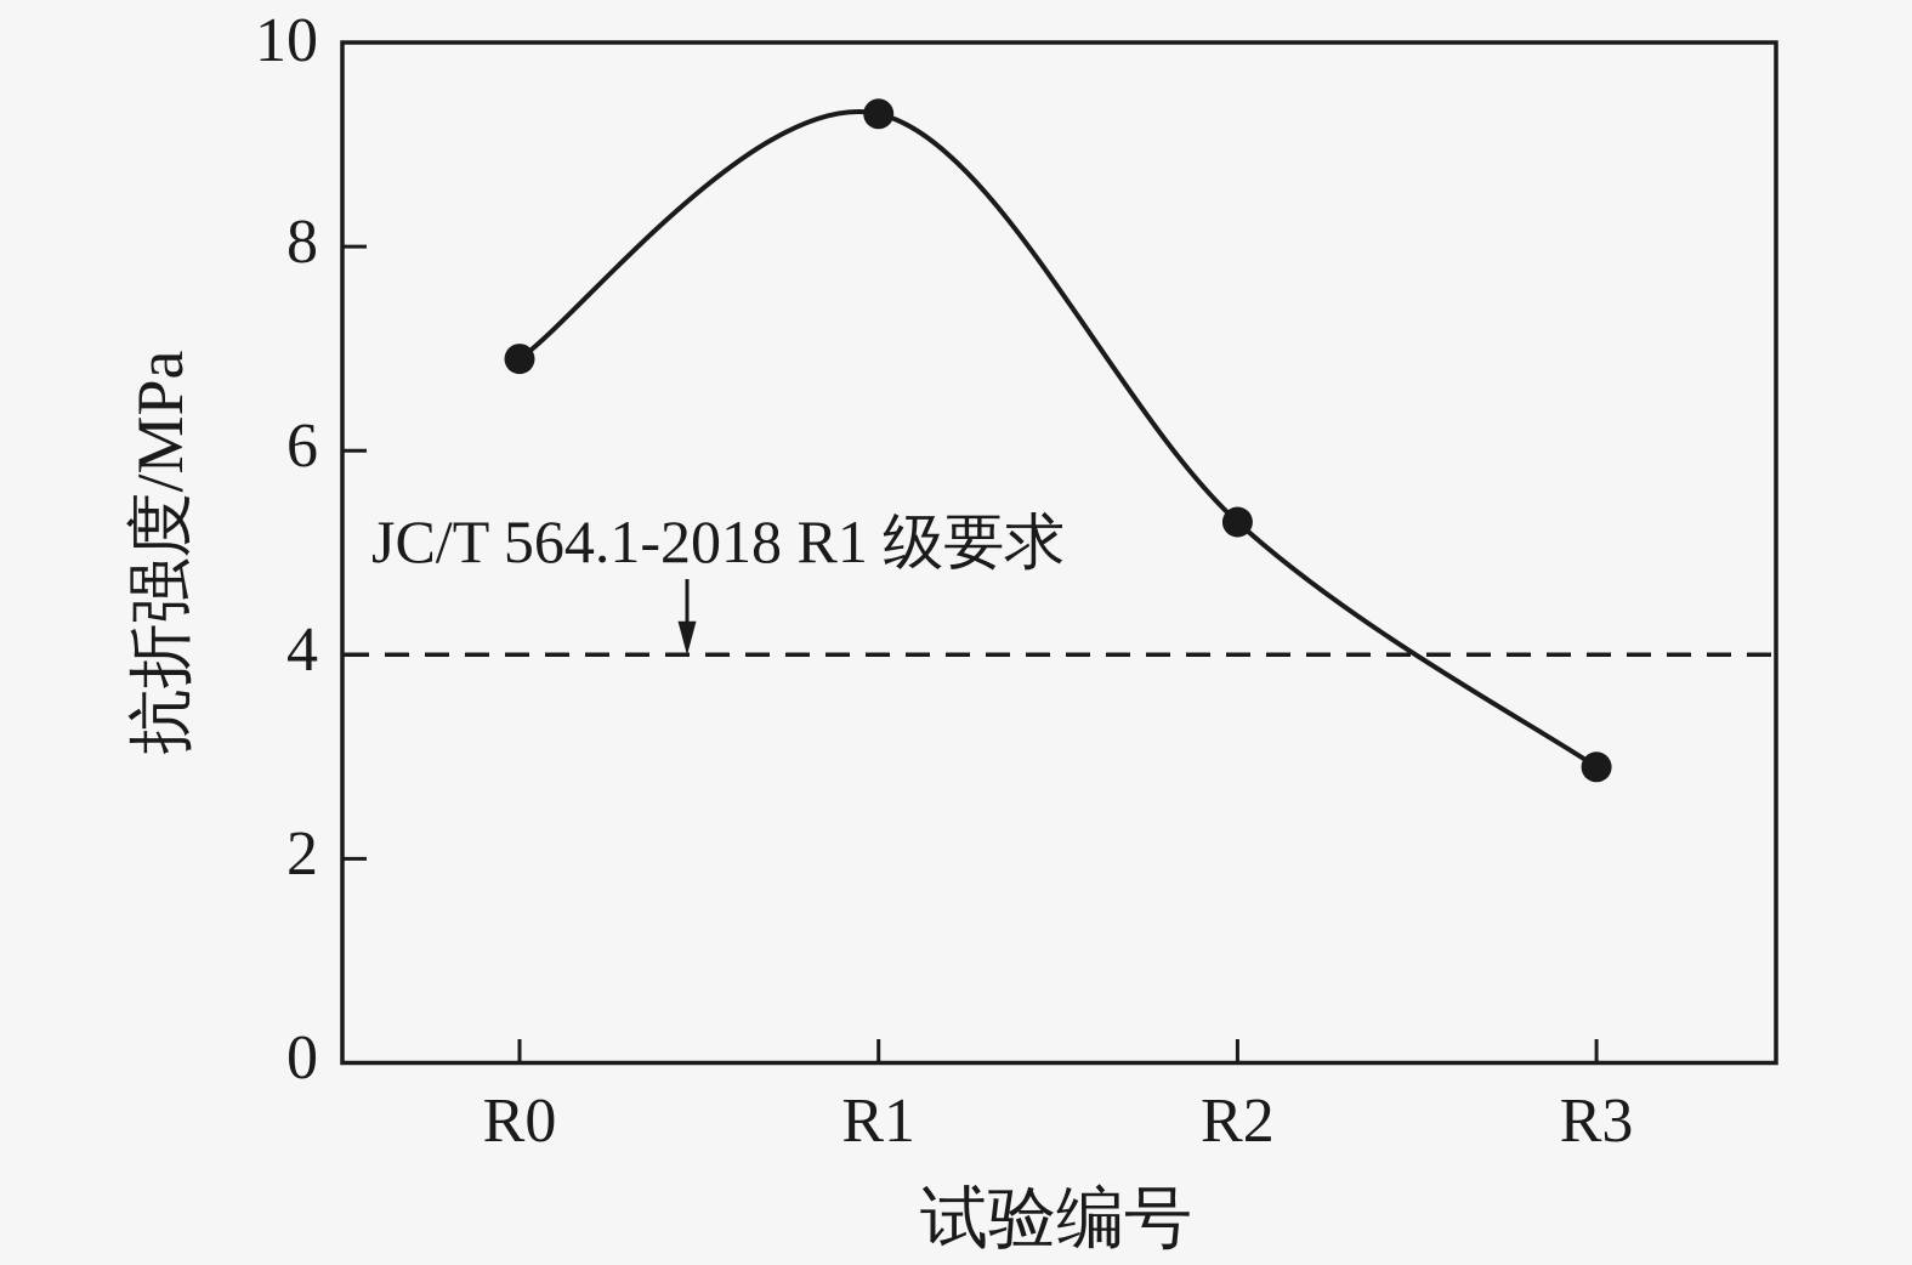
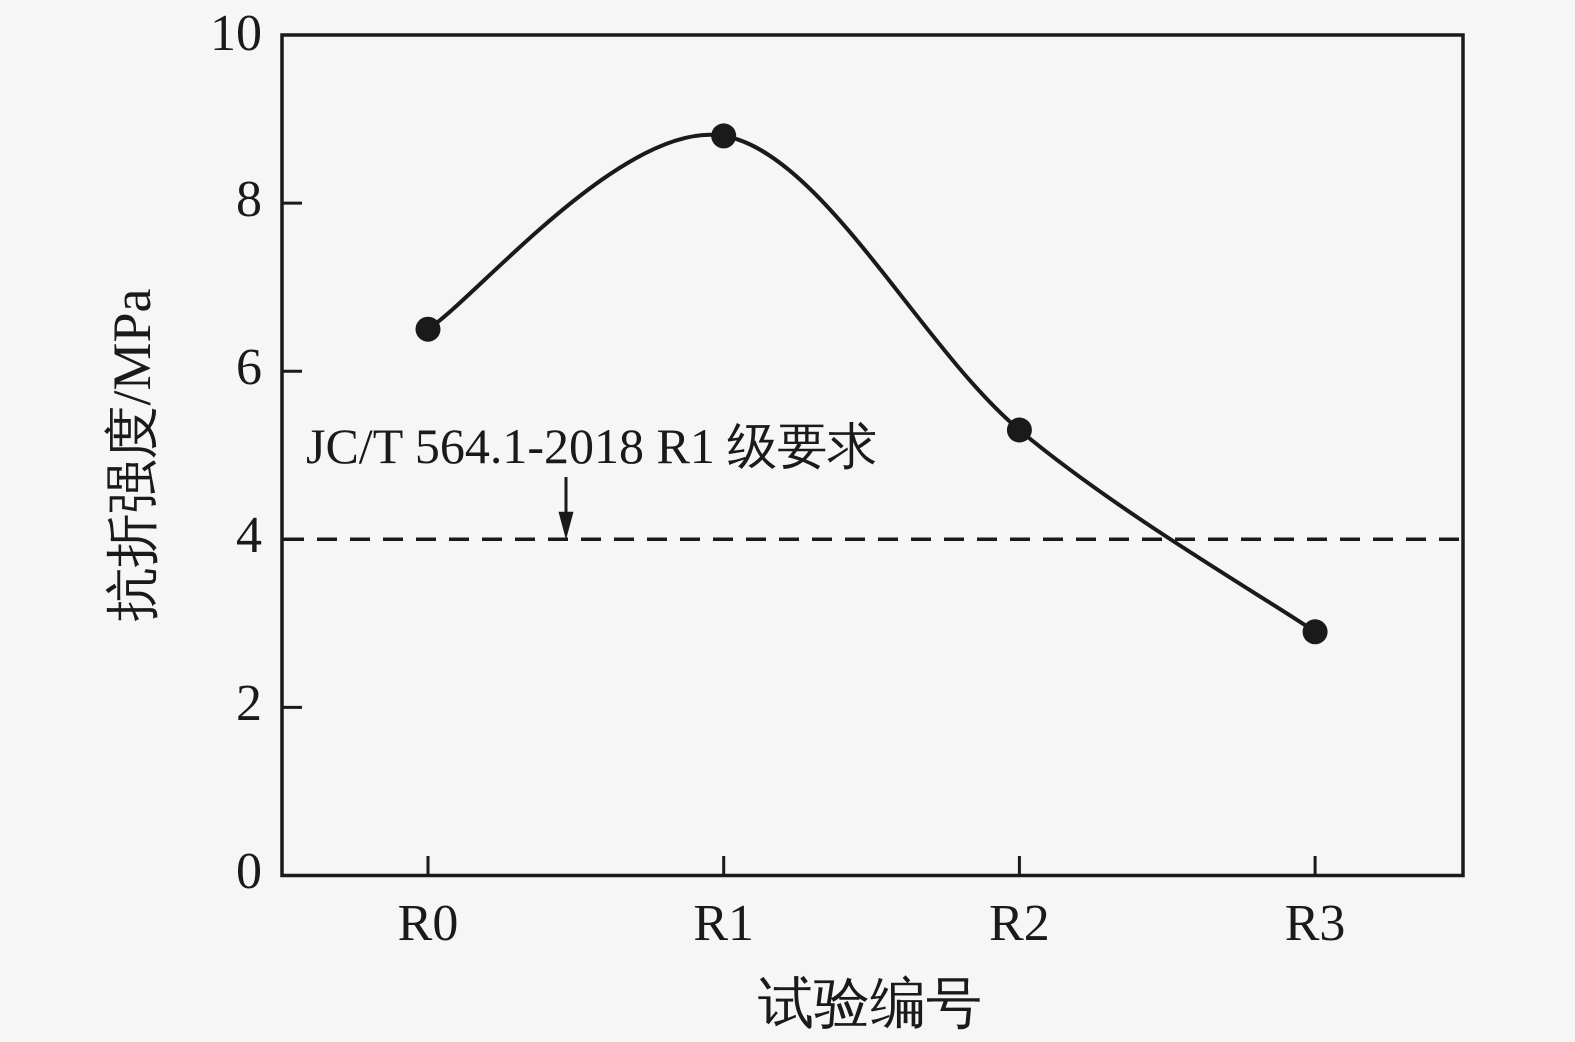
R0: 6.9 -> 6.5
R1: 9.3 -> 8.8
